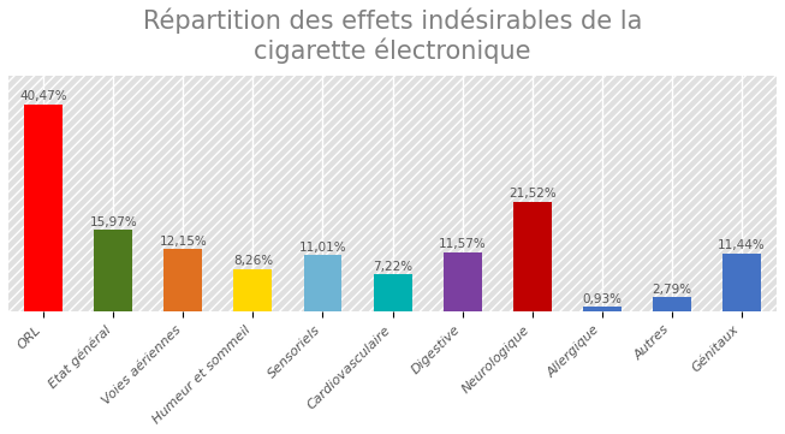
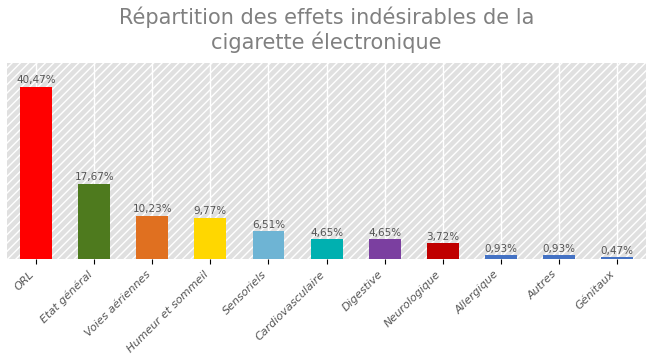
Etat général: 15,97% -> 17,67%
Voies aériennes: 12,15% -> 10,23%
Humeur et sommeil: 8,26% -> 9,77%
Sensoriels: 11,01% -> 6,51%
Cardiovasculaire: 7,22% -> 4,65%
Digestive: 11,57% -> 4,65%
Neurologique: 21,52% -> 3,72%
Autres: 2,79% -> 0,93%
Génitaux: 11,44% -> 0,47%
